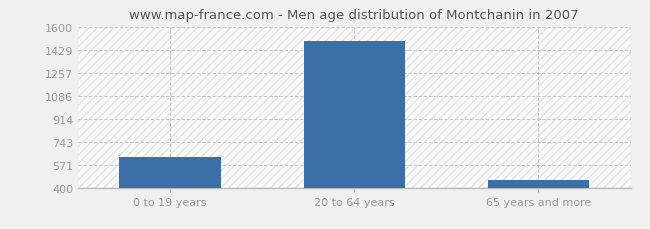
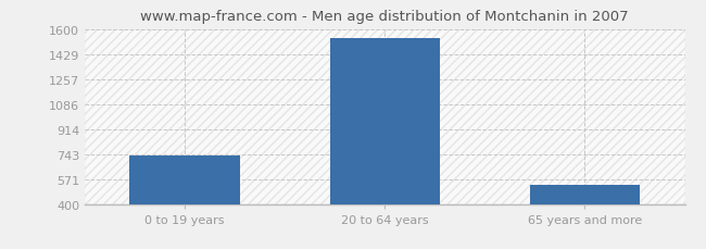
0 to 19 years: 630 -> 730
20 to 64 years: 1490 -> 1540
65 years and more: 460 -> 530
